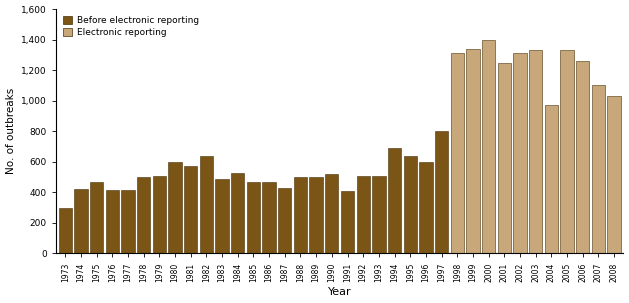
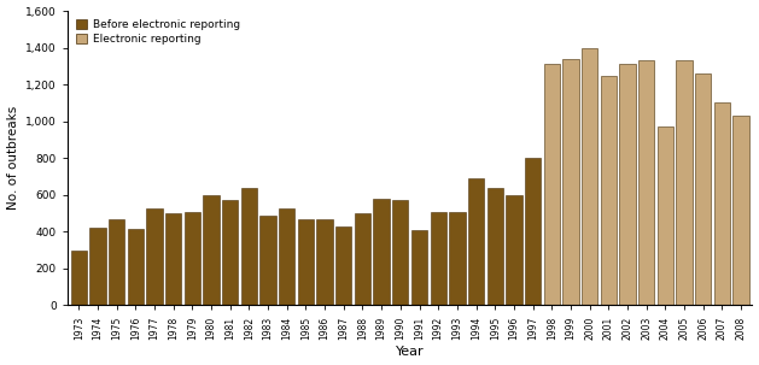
1977: 420 -> 530
1989: 500 -> 580
1990: 520 -> 570
